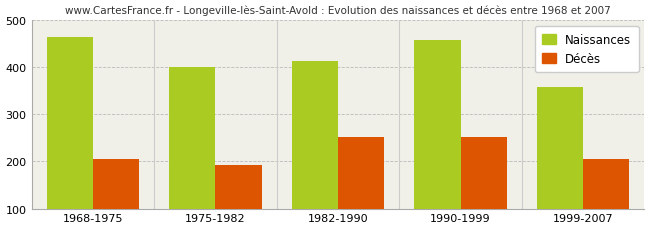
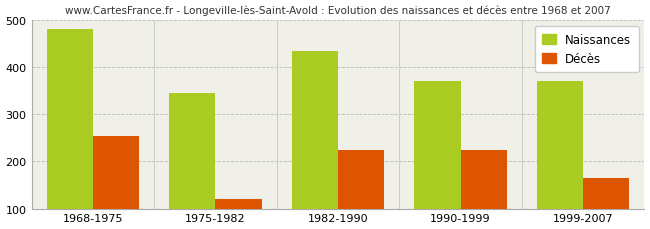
Naissances/1968-1975: 465 -> 480
Décès/1968-1975: 205 -> 255
Naissances/1975-1982: 400 -> 345
Décès/1975-1982: 193 -> 120
Naissances/1982-1990: 412 -> 435
Décès/1982-1990: 252 -> 225
Naissances/1990-1999: 457 -> 370
Décès/1990-1999: 252 -> 225
Naissances/1999-2007: 358 -> 370
Décès/1999-2007: 205 -> 165
